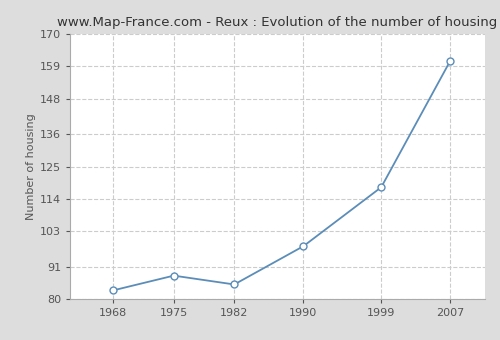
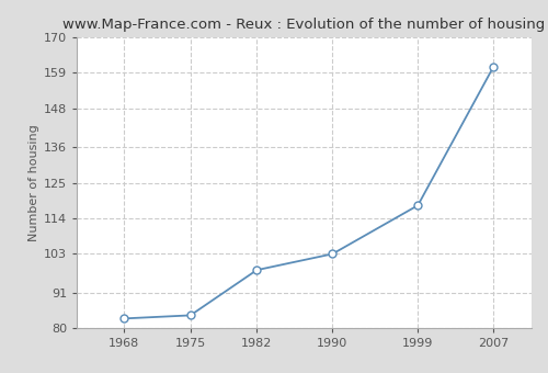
1975: 88 -> 84
1982: 85 -> 98
1990: 98 -> 103
